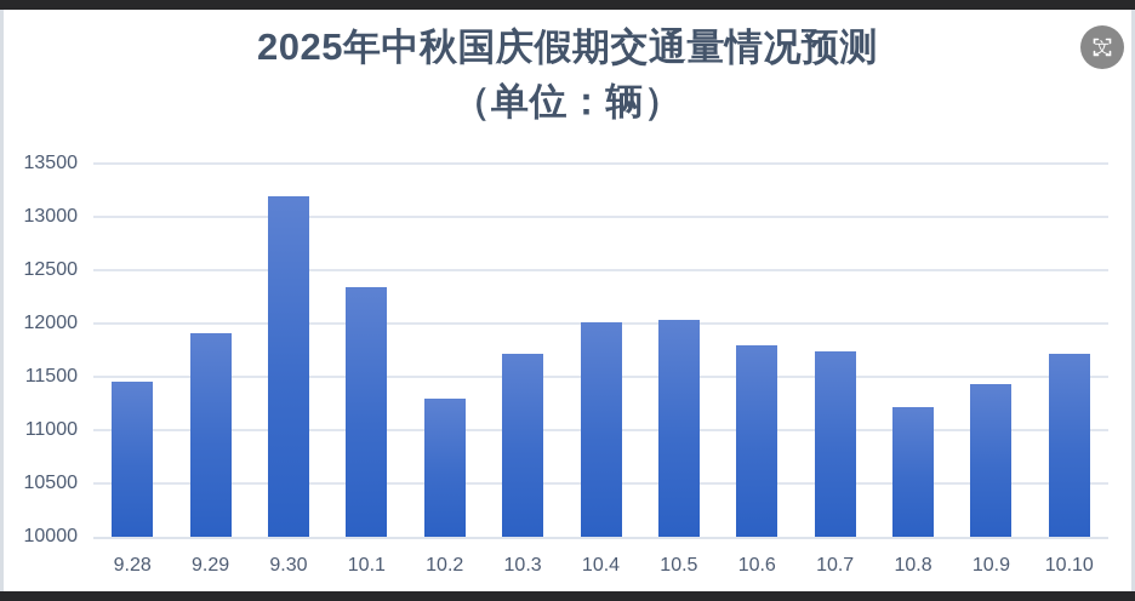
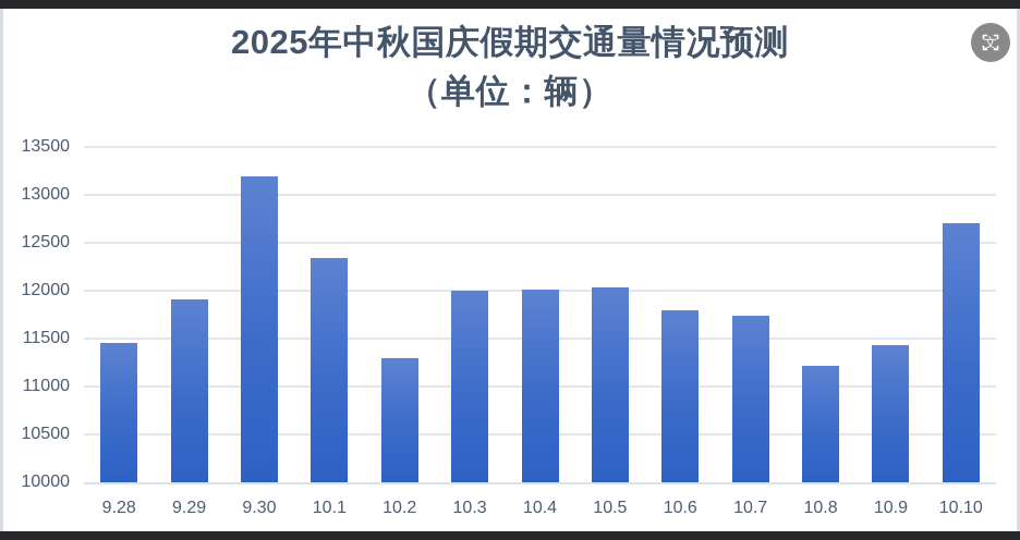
10.3: 11700 -> 12000
10.10: 11700 -> 12700
